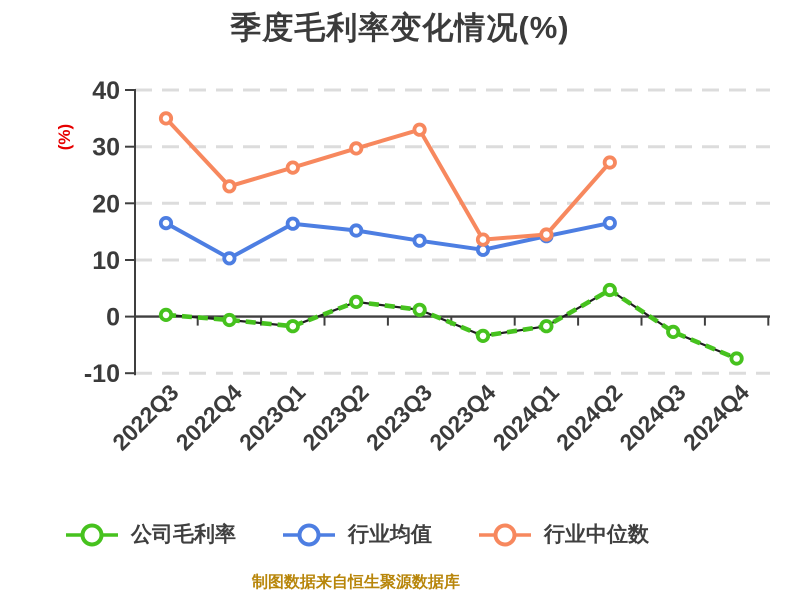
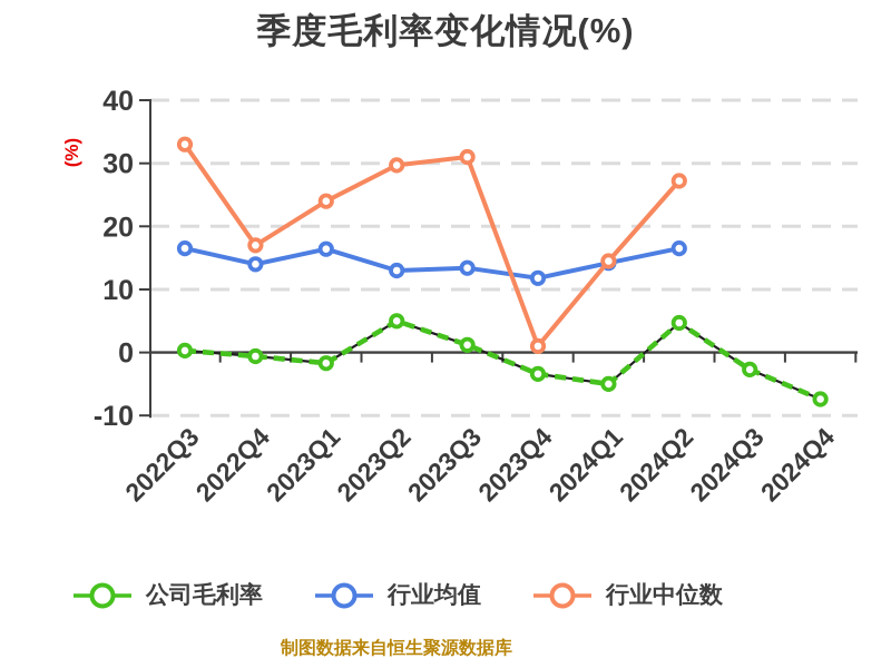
行业中位数/2022Q3: 35 -> 33
行业均值/2022Q4: 10 -> 14
行业中位数/2022Q4: 23 -> 17
行业中位数/2023Q1: 26 -> 24
公司毛利率/2023Q2: 3 -> 5
行业均值/2023Q2: 15 -> 13
行业中位数/2023Q3: 33 -> 31
行业中位数/2023Q4: 14 -> 1
公司毛利率/2024Q1: -2 -> -5
